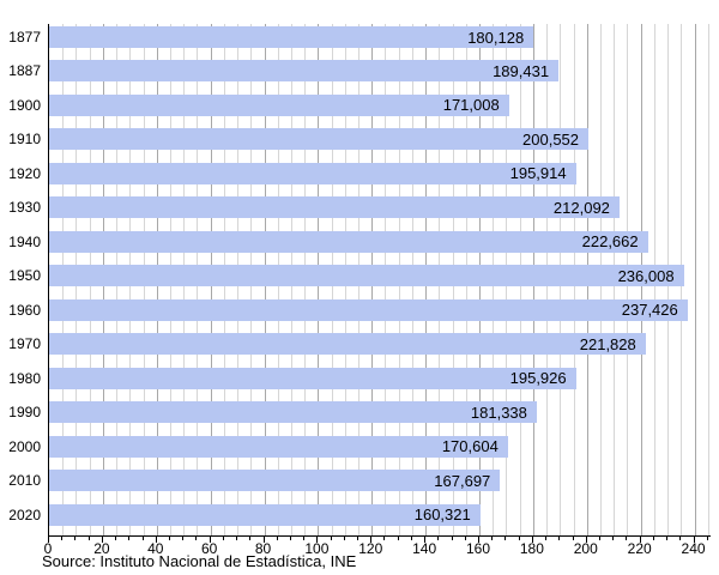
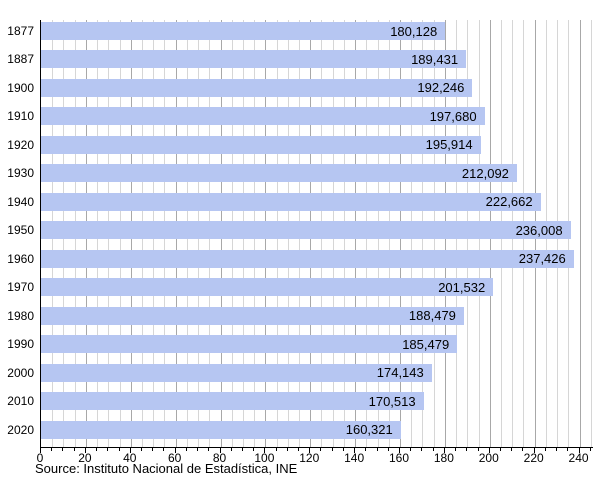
1900: 171,008 -> 192,246
1910: 200,552 -> 197,680
1970: 221,828 -> 201,532
1980: 195,926 -> 188,479
1990: 181,338 -> 185,479
2000: 170,604 -> 174,143
2010: 167,697 -> 170,513
